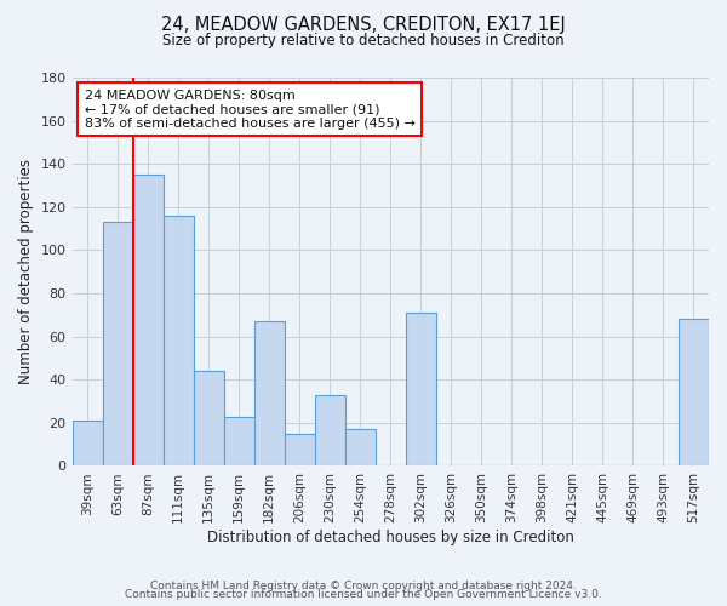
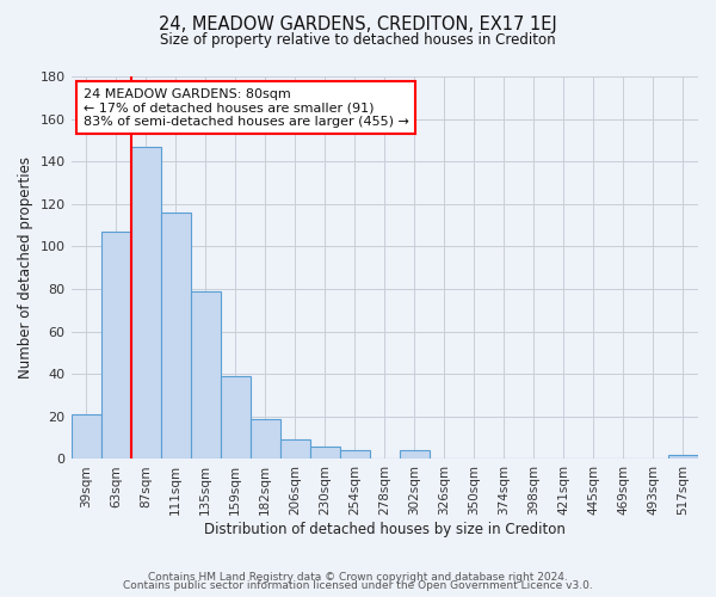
63sqm: 113 -> 107
87sqm: 135 -> 147
135sqm: 44 -> 79
159sqm: 23 -> 39
182sqm: 67 -> 19
206sqm: 15 -> 9
230sqm: 33 -> 6
254sqm: 17 -> 4
302sqm: 71 -> 4
517sqm: 68 -> 2
